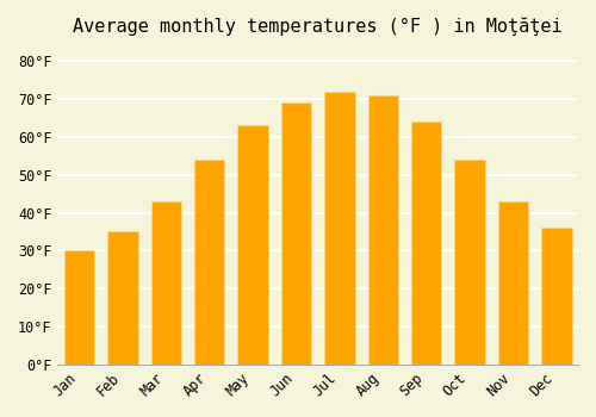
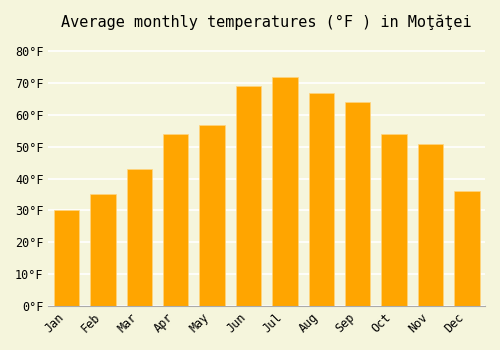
May: 63°F -> 57°F
Aug: 71°F -> 67°F
Nov: 43°F -> 51°F
